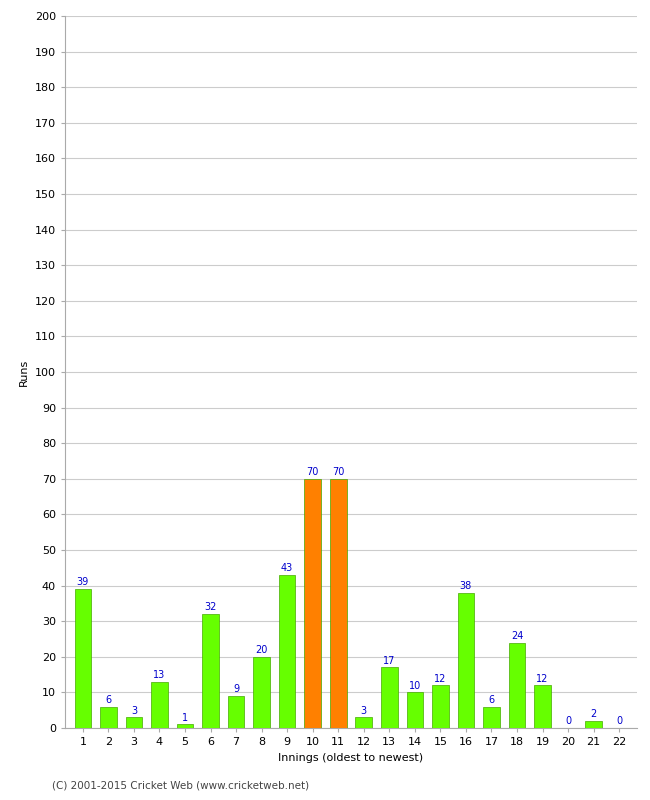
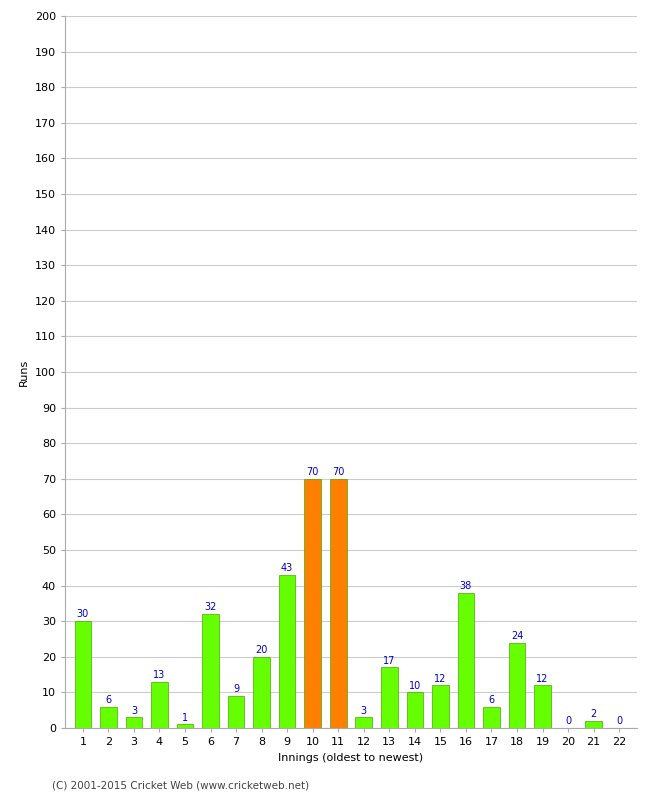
1: 39 -> 30
